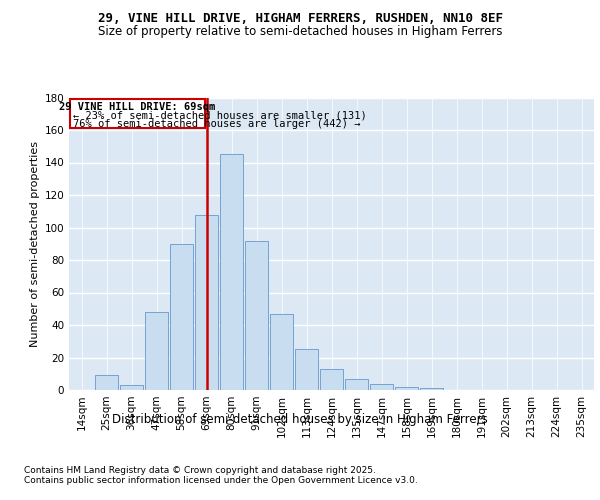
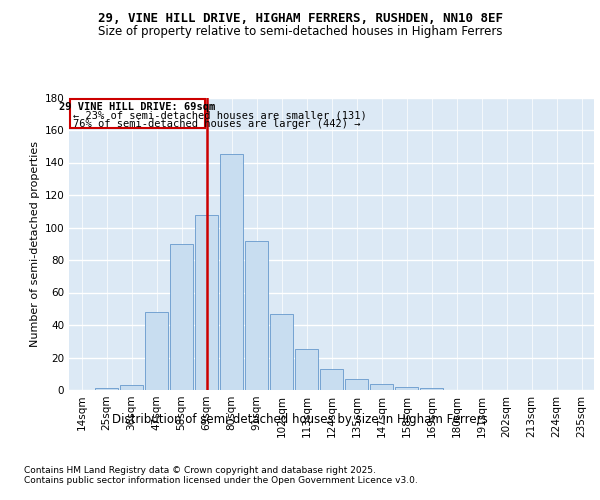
25sqm: 9 -> 1
